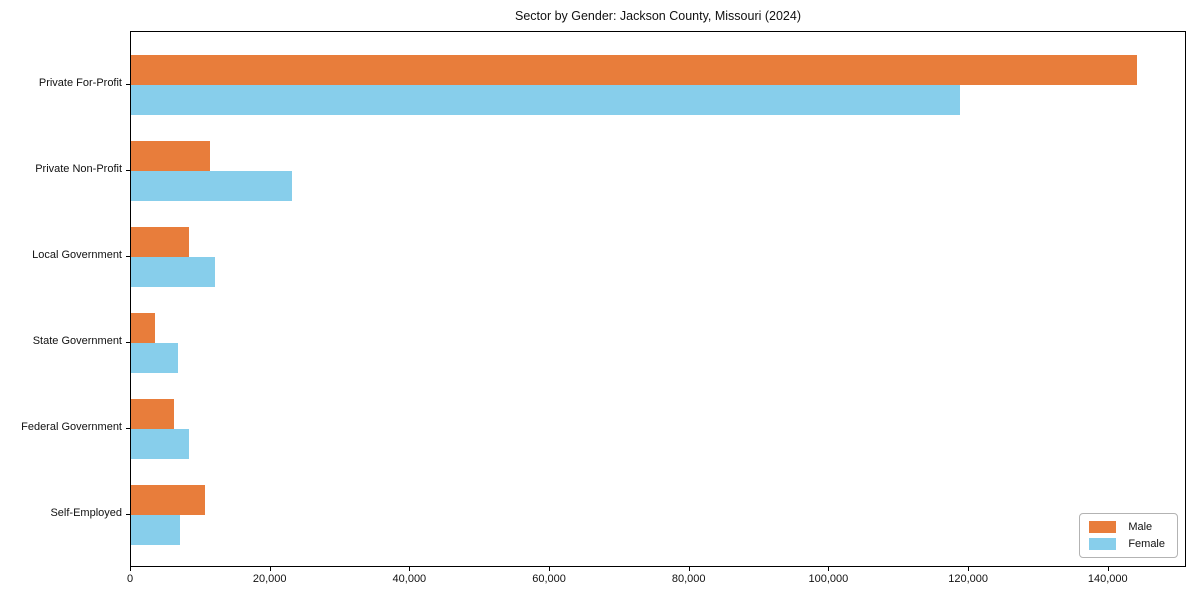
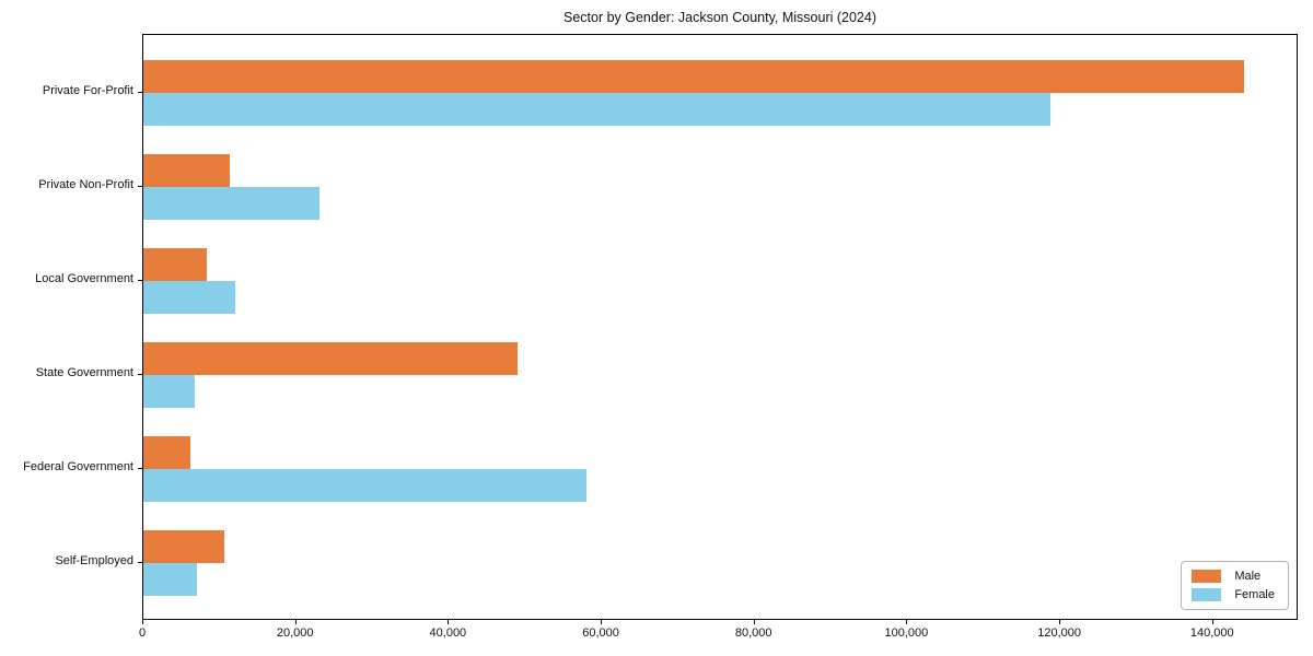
Male/State Government: 3000 -> 49000
Female/Federal Government: 8000 -> 58000
